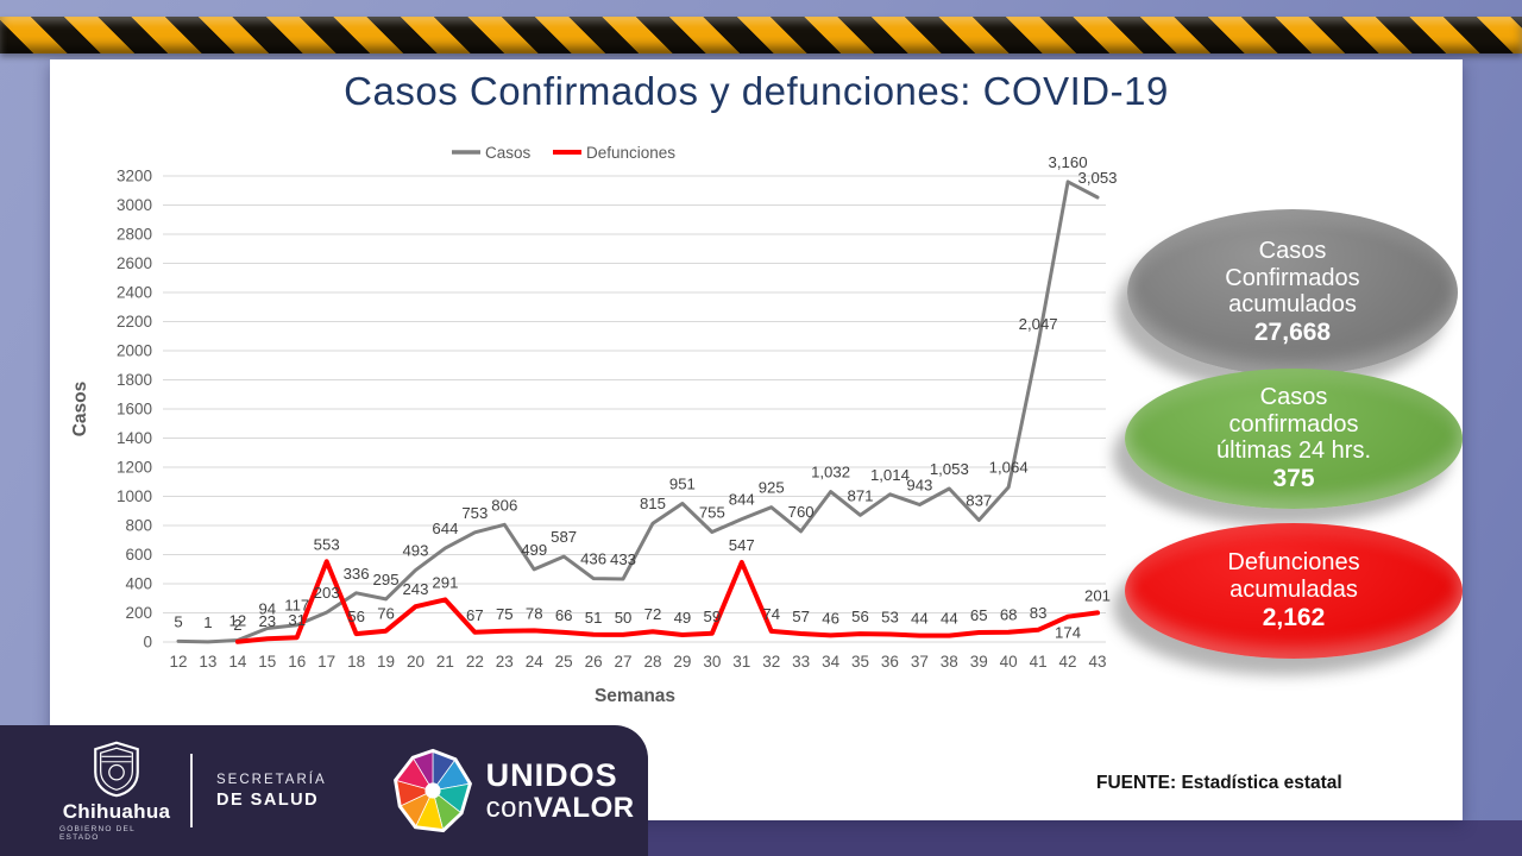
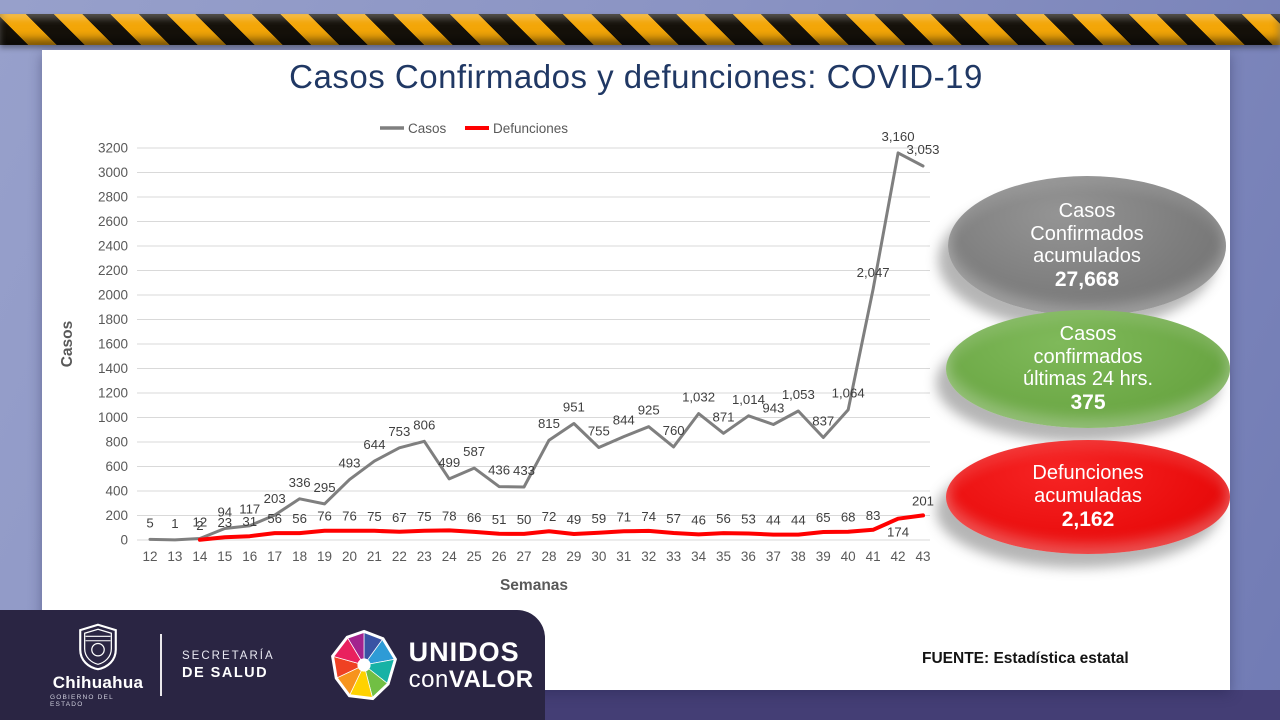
Defunciones/17: 553 -> 56
Defunciones/20: 243 -> 76
Defunciones/21: 291 -> 75
Defunciones/31: 547 -> 71
